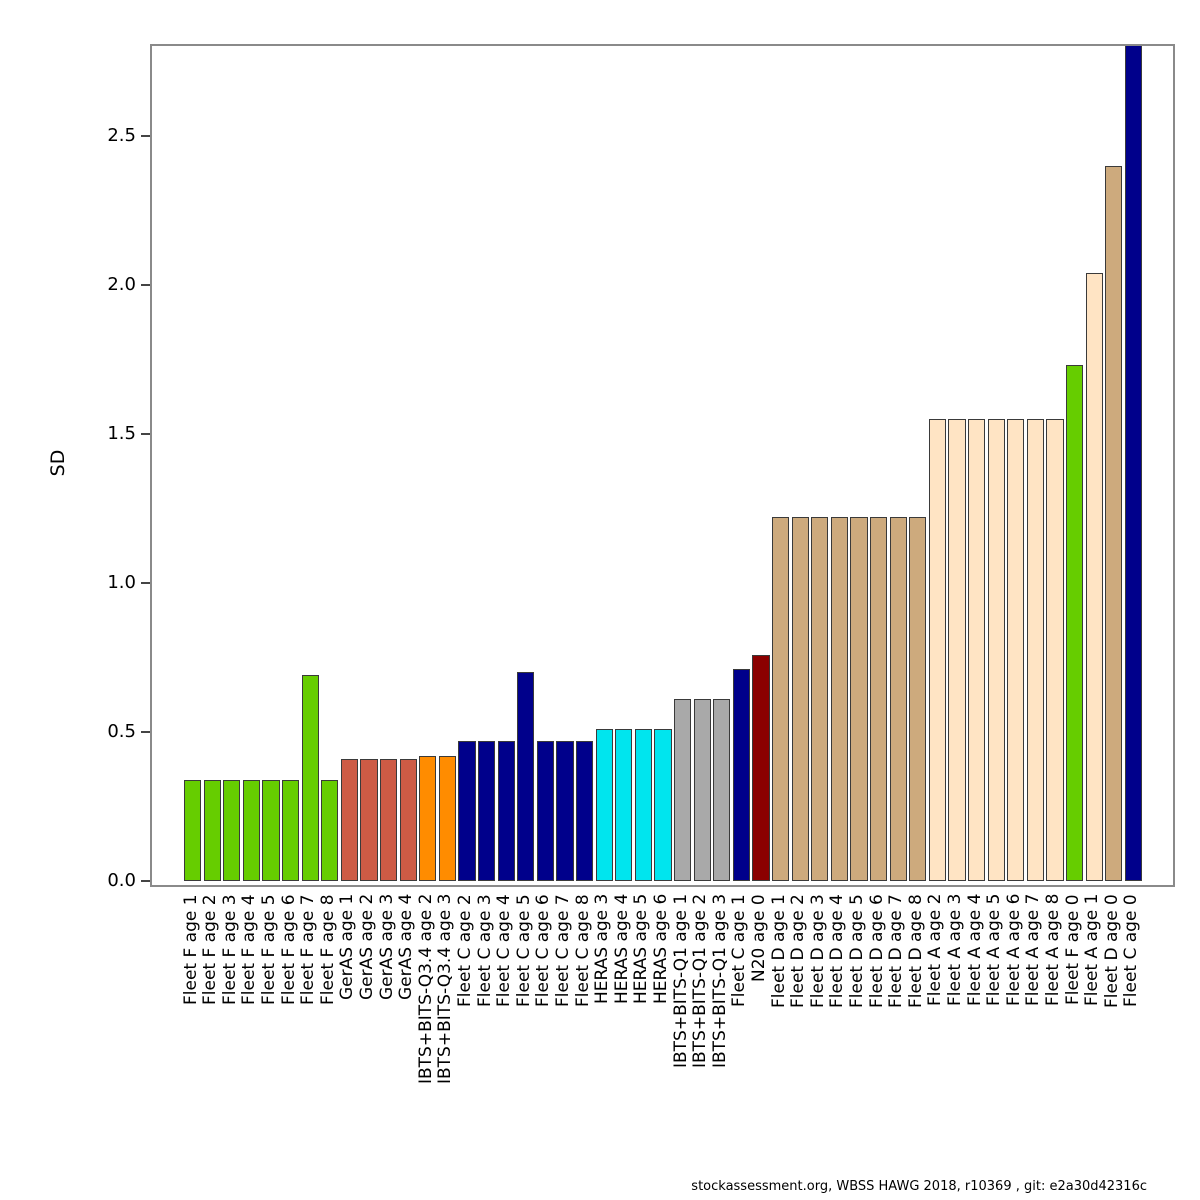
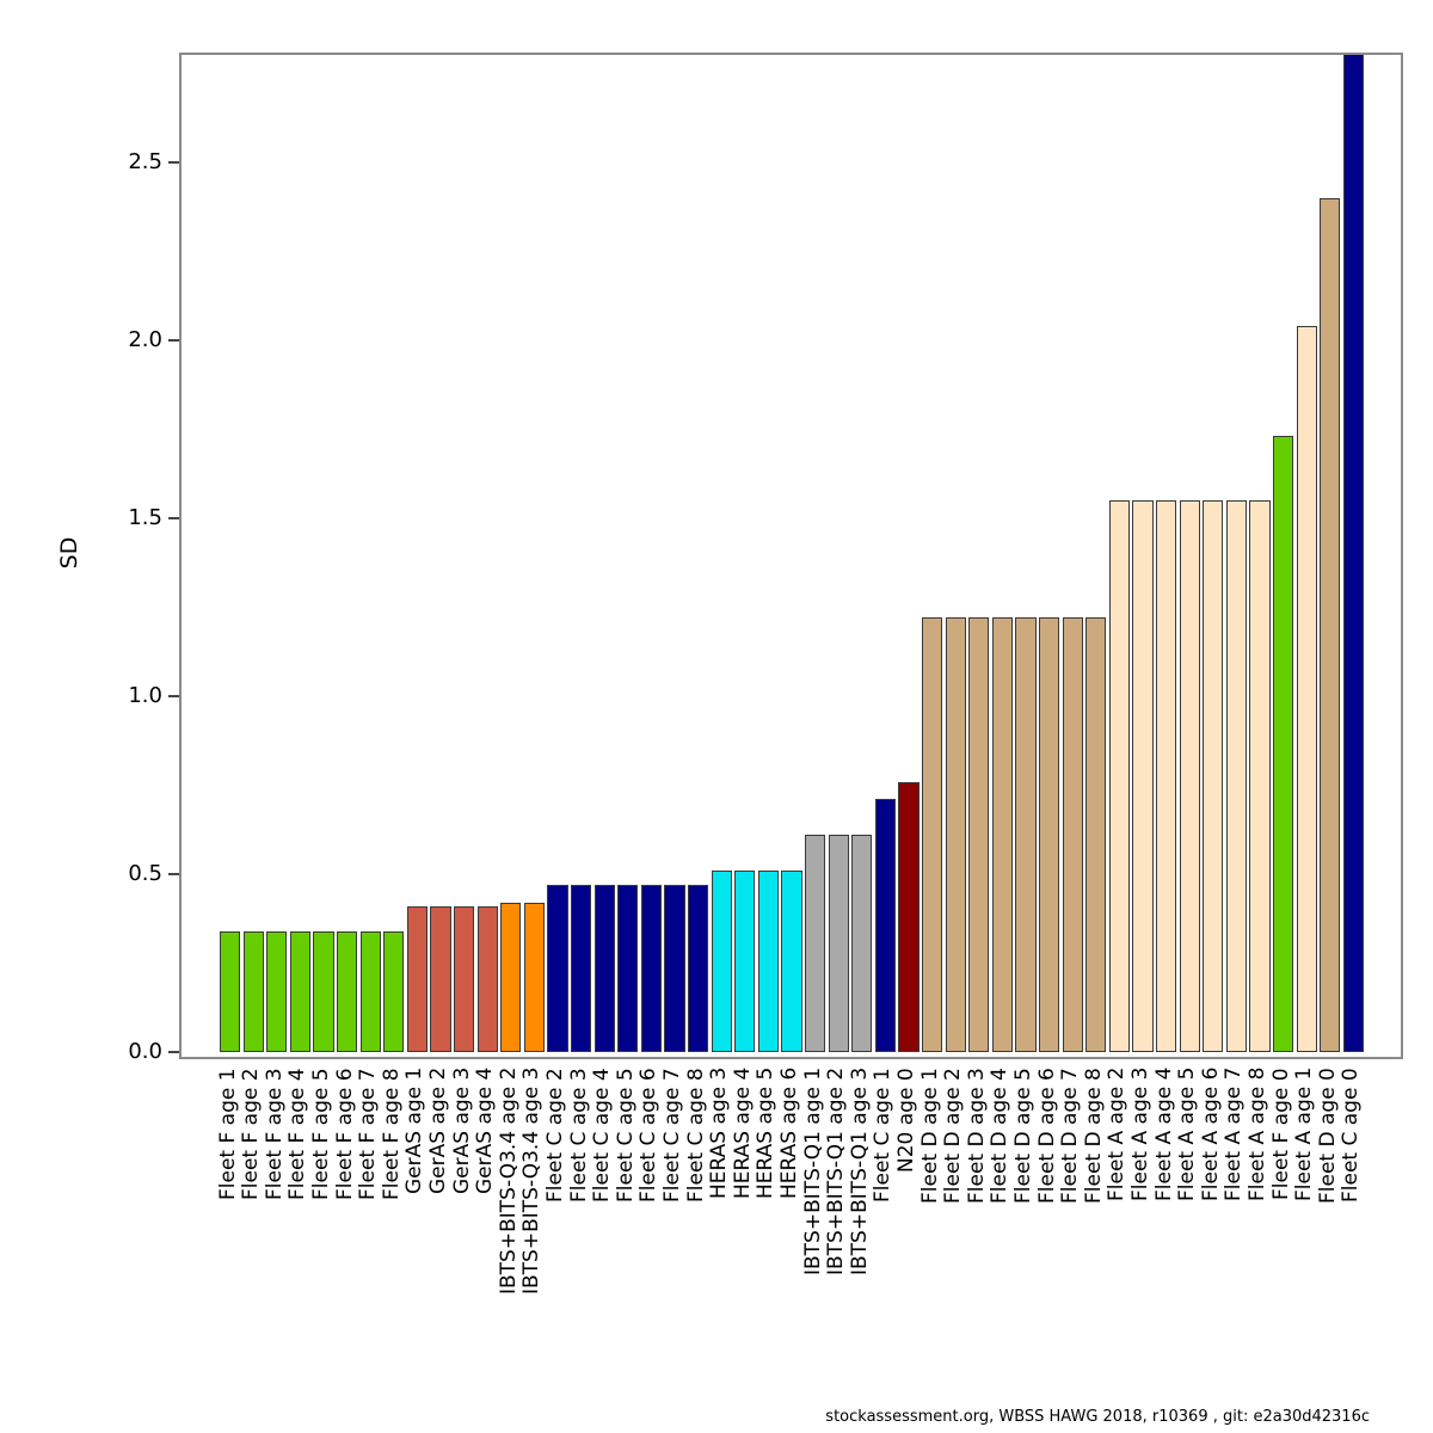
Fleet F age 7: 0.69 -> 0.34
Fleet C age 5: 0.70 -> 0.47
